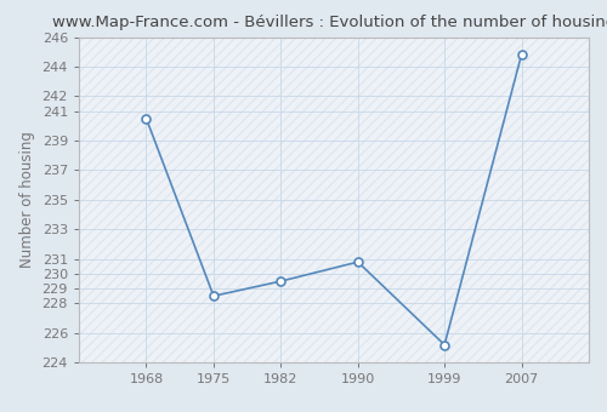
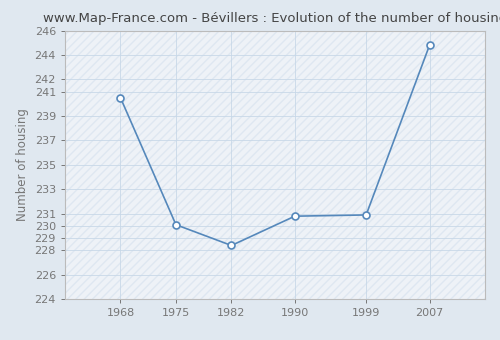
1975: 228.5 -> 230.1
1982: 229.5 -> 228.4
1999: 225.2 -> 230.9
